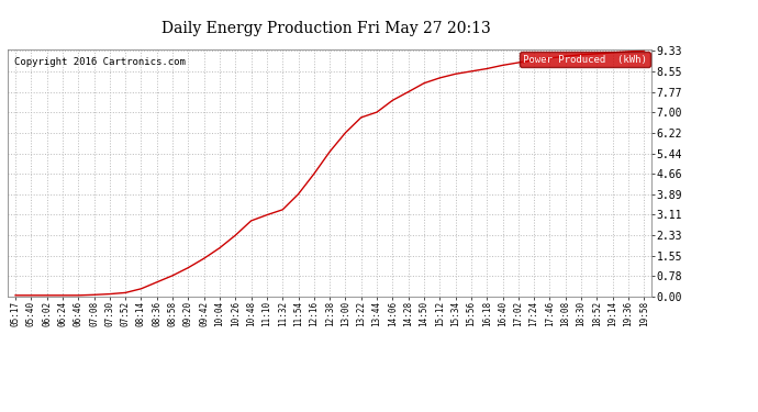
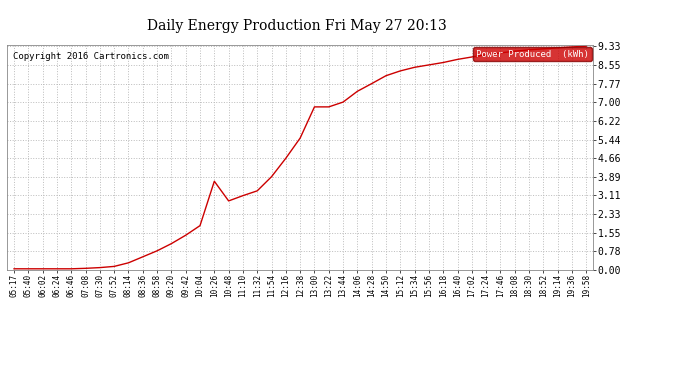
10:26: 2.33 -> 3.70
13:00: 6.22 -> 6.80
